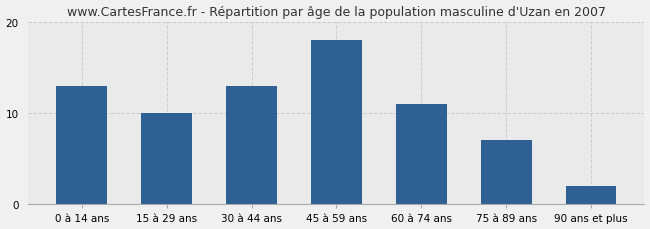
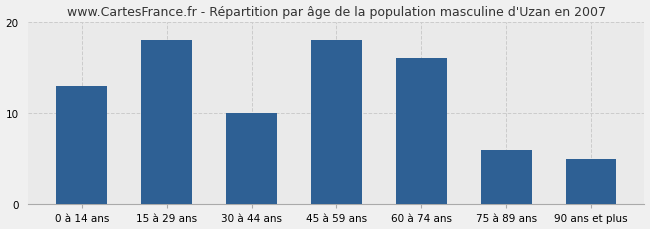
15 à 29 ans: 10 -> 18
30 à 44 ans: 13 -> 10
60 à 74 ans: 11 -> 16
75 à 89 ans: 7 -> 6
90 ans et plus: 2 -> 5
